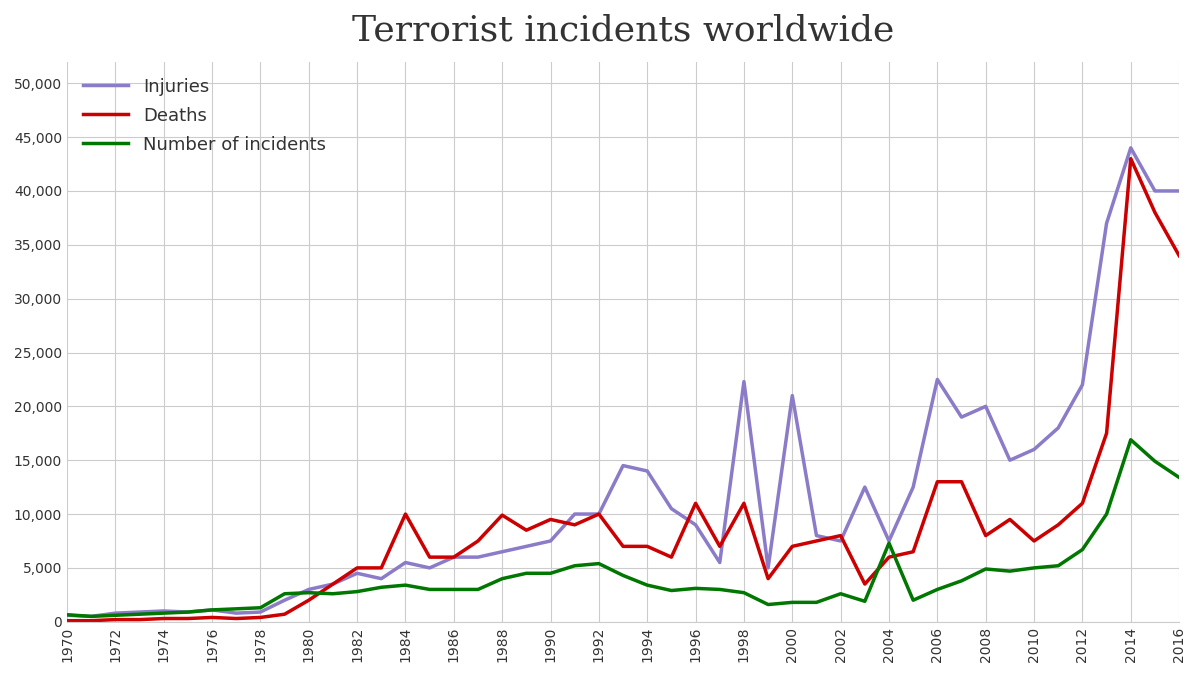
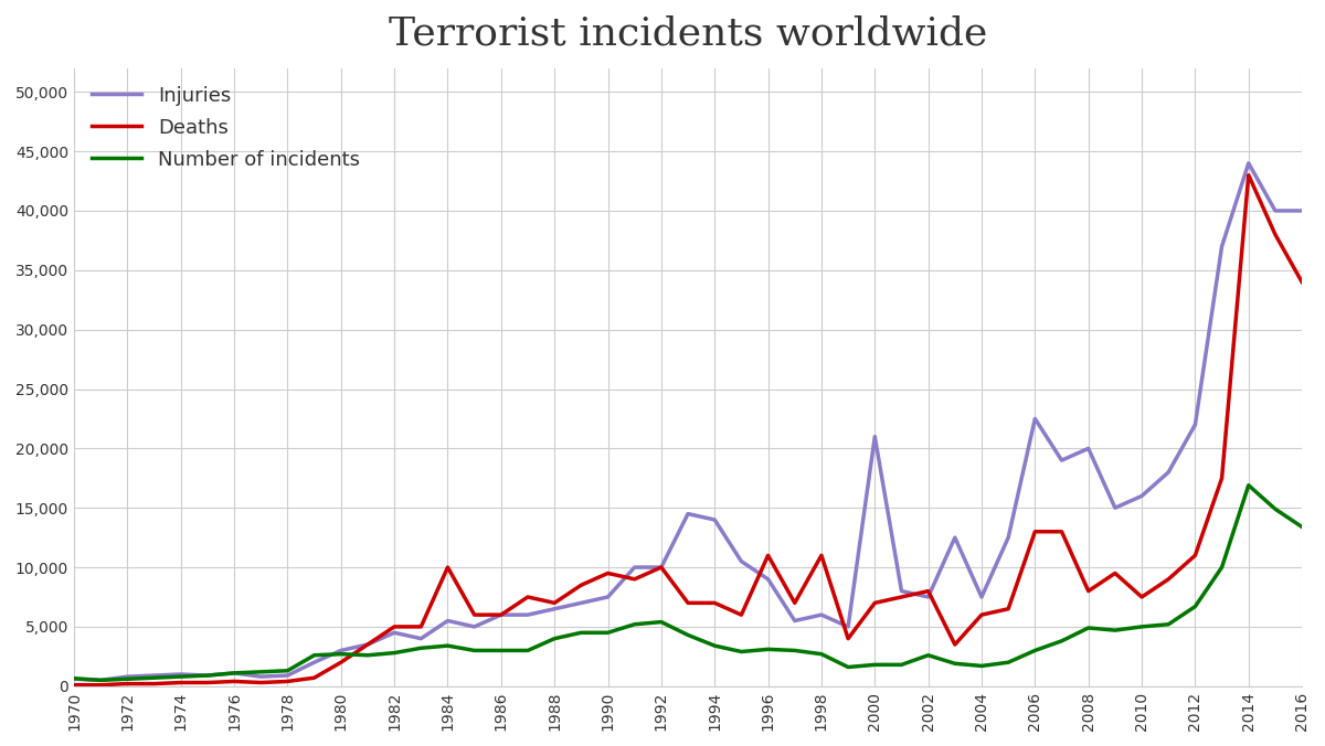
Deaths/1988: 9,900 -> 7,000
Injuries/1998: 22,300 -> 6,000
Number of incidents/2004: 7,300 -> 1,700
